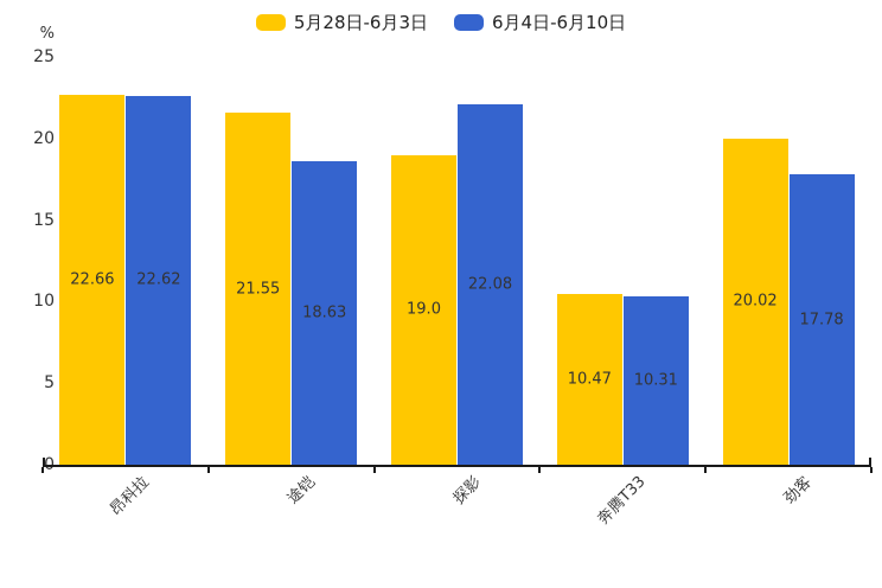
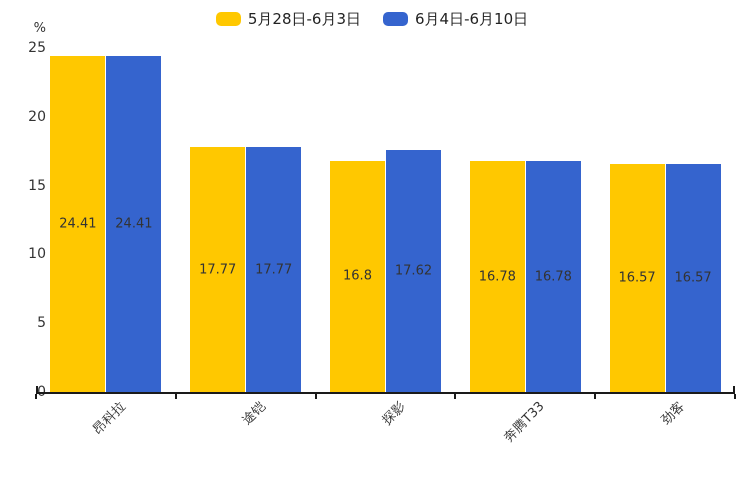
5月28日-6月3日/昂科拉: 22.66 -> 24.41
6月4日-6月10日/昂科拉: 22.62 -> 24.41
5月28日-6月3日/途铠: 21.55 -> 17.77
6月4日-6月10日/途铠: 18.63 -> 17.77
5月28日-6月3日/探影: 19.0 -> 16.8
6月4日-6月10日/探影: 22.08 -> 17.62
5月28日-6月3日/奔腾T33: 10.47 -> 16.78
6月4日-6月10日/奔腾T33: 10.31 -> 16.78
5月28日-6月3日/劲客: 20.02 -> 16.57
6月4日-6月10日/劲客: 17.78 -> 16.57
